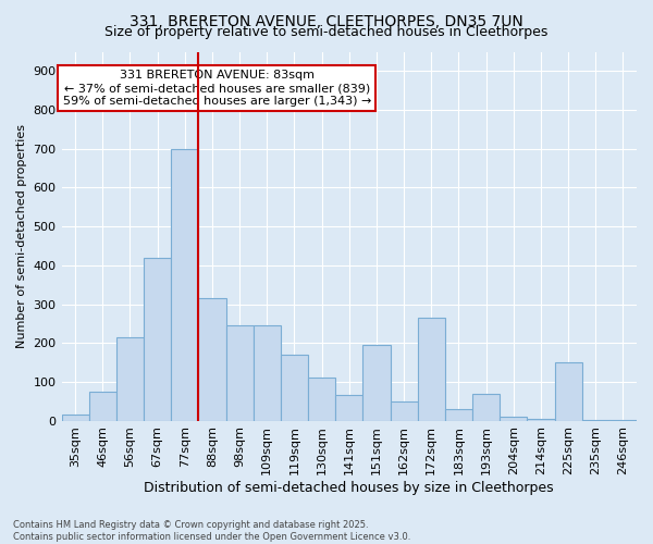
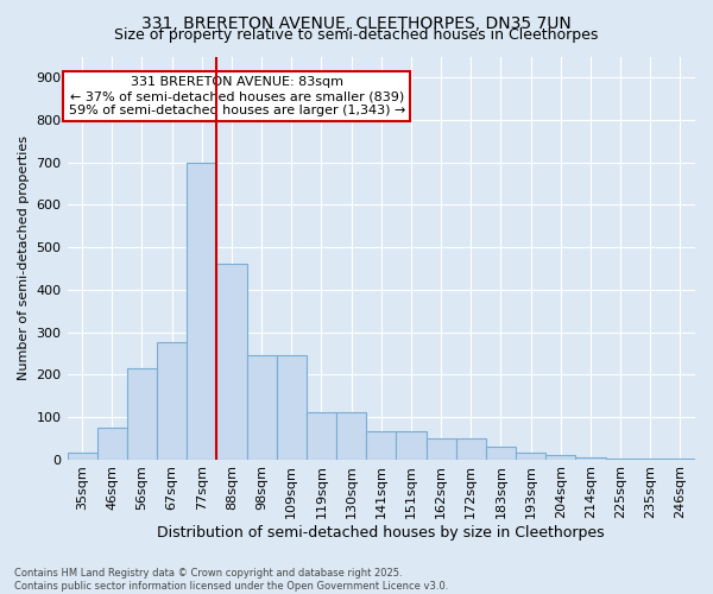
67sqm: 420 -> 275
88sqm: 315 -> 460
119sqm: 170 -> 110
151sqm: 195 -> 65
172sqm: 265 -> 50
193sqm: 70 -> 15
225sqm: 150 -> 2
